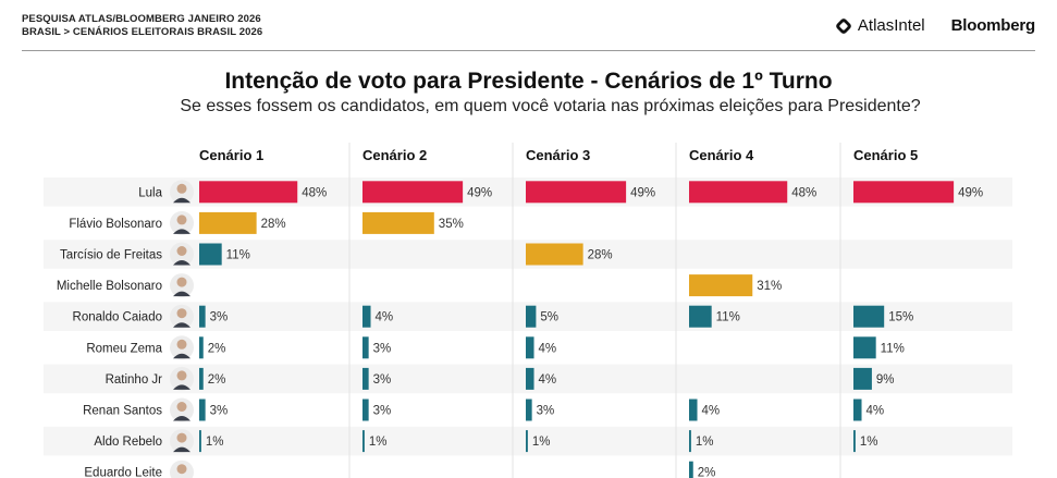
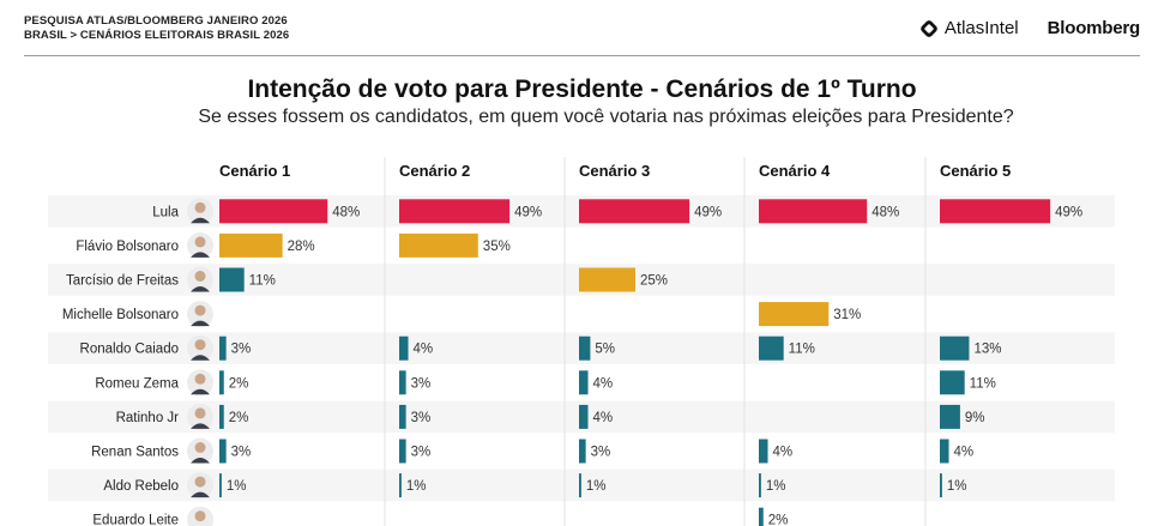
Cenário 3/Tarcísio de Freitas: 28% -> 25%
Cenário 5/Ronaldo Caiado: 15% -> 13%
